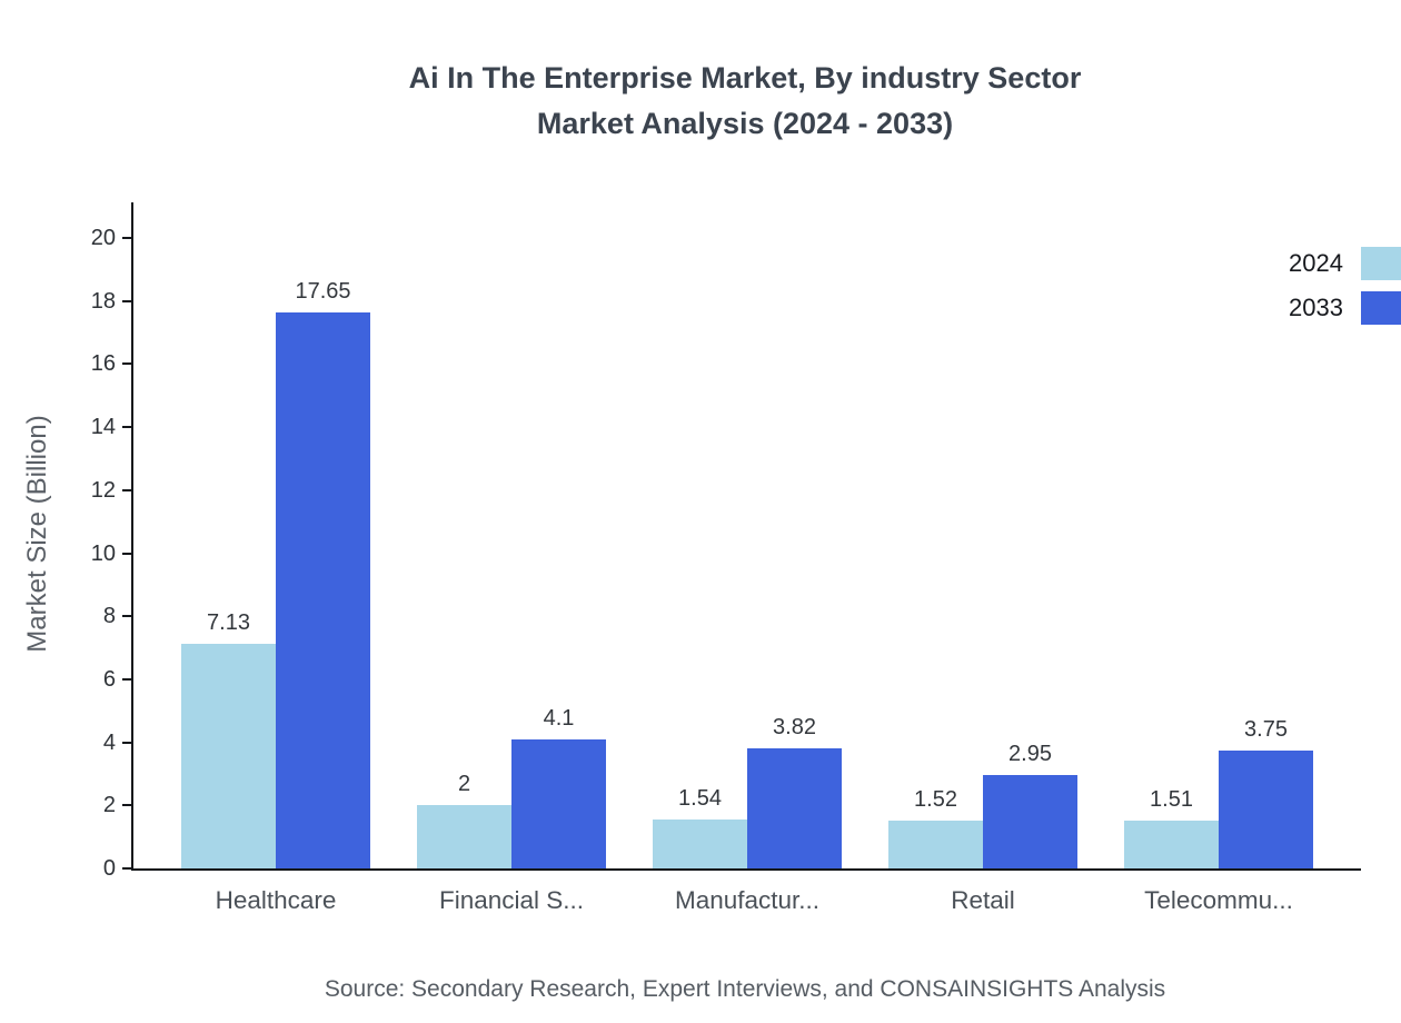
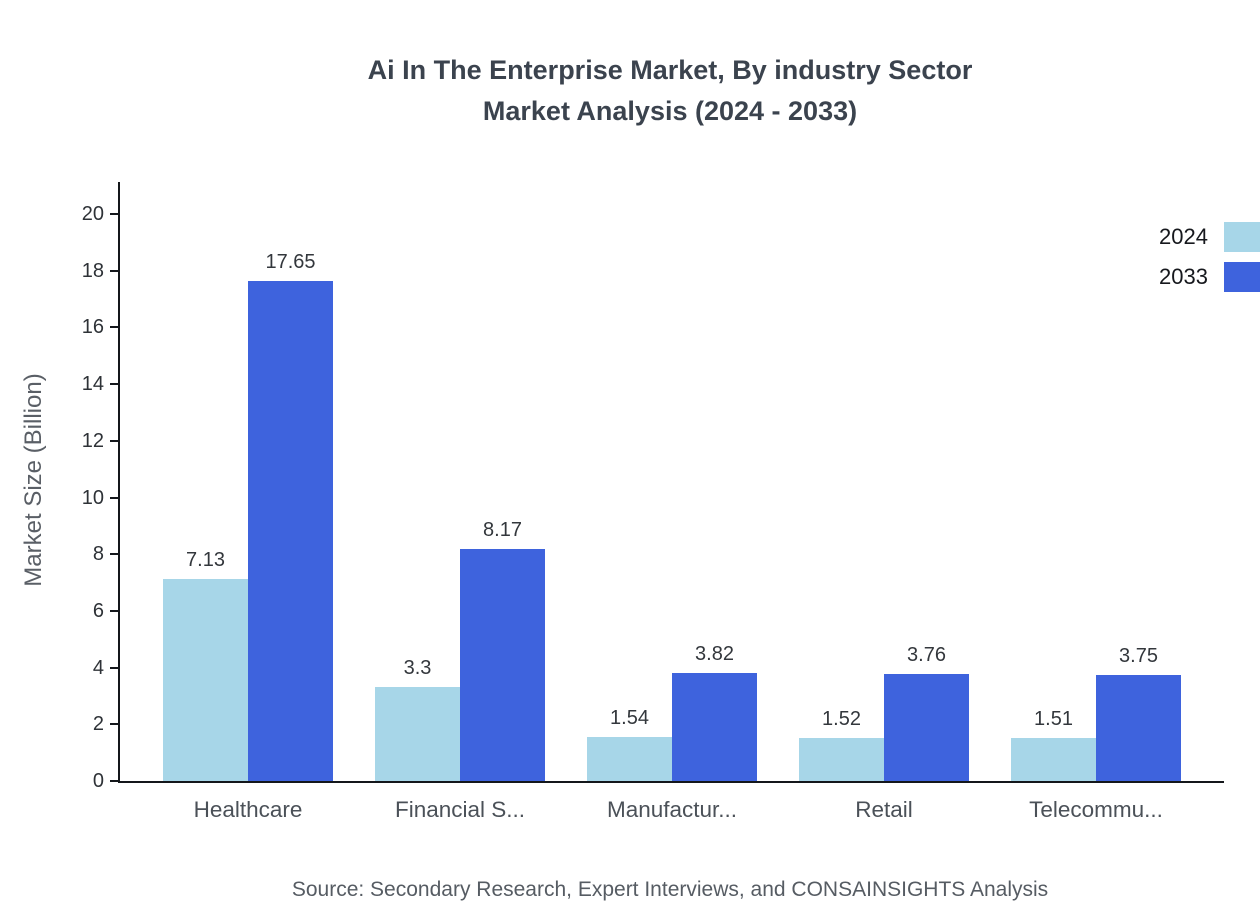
2024/Financial S...: 2 -> 3.3
2033/Financial S...: 4.1 -> 8.17
2033/Retail: 2.95 -> 3.76
